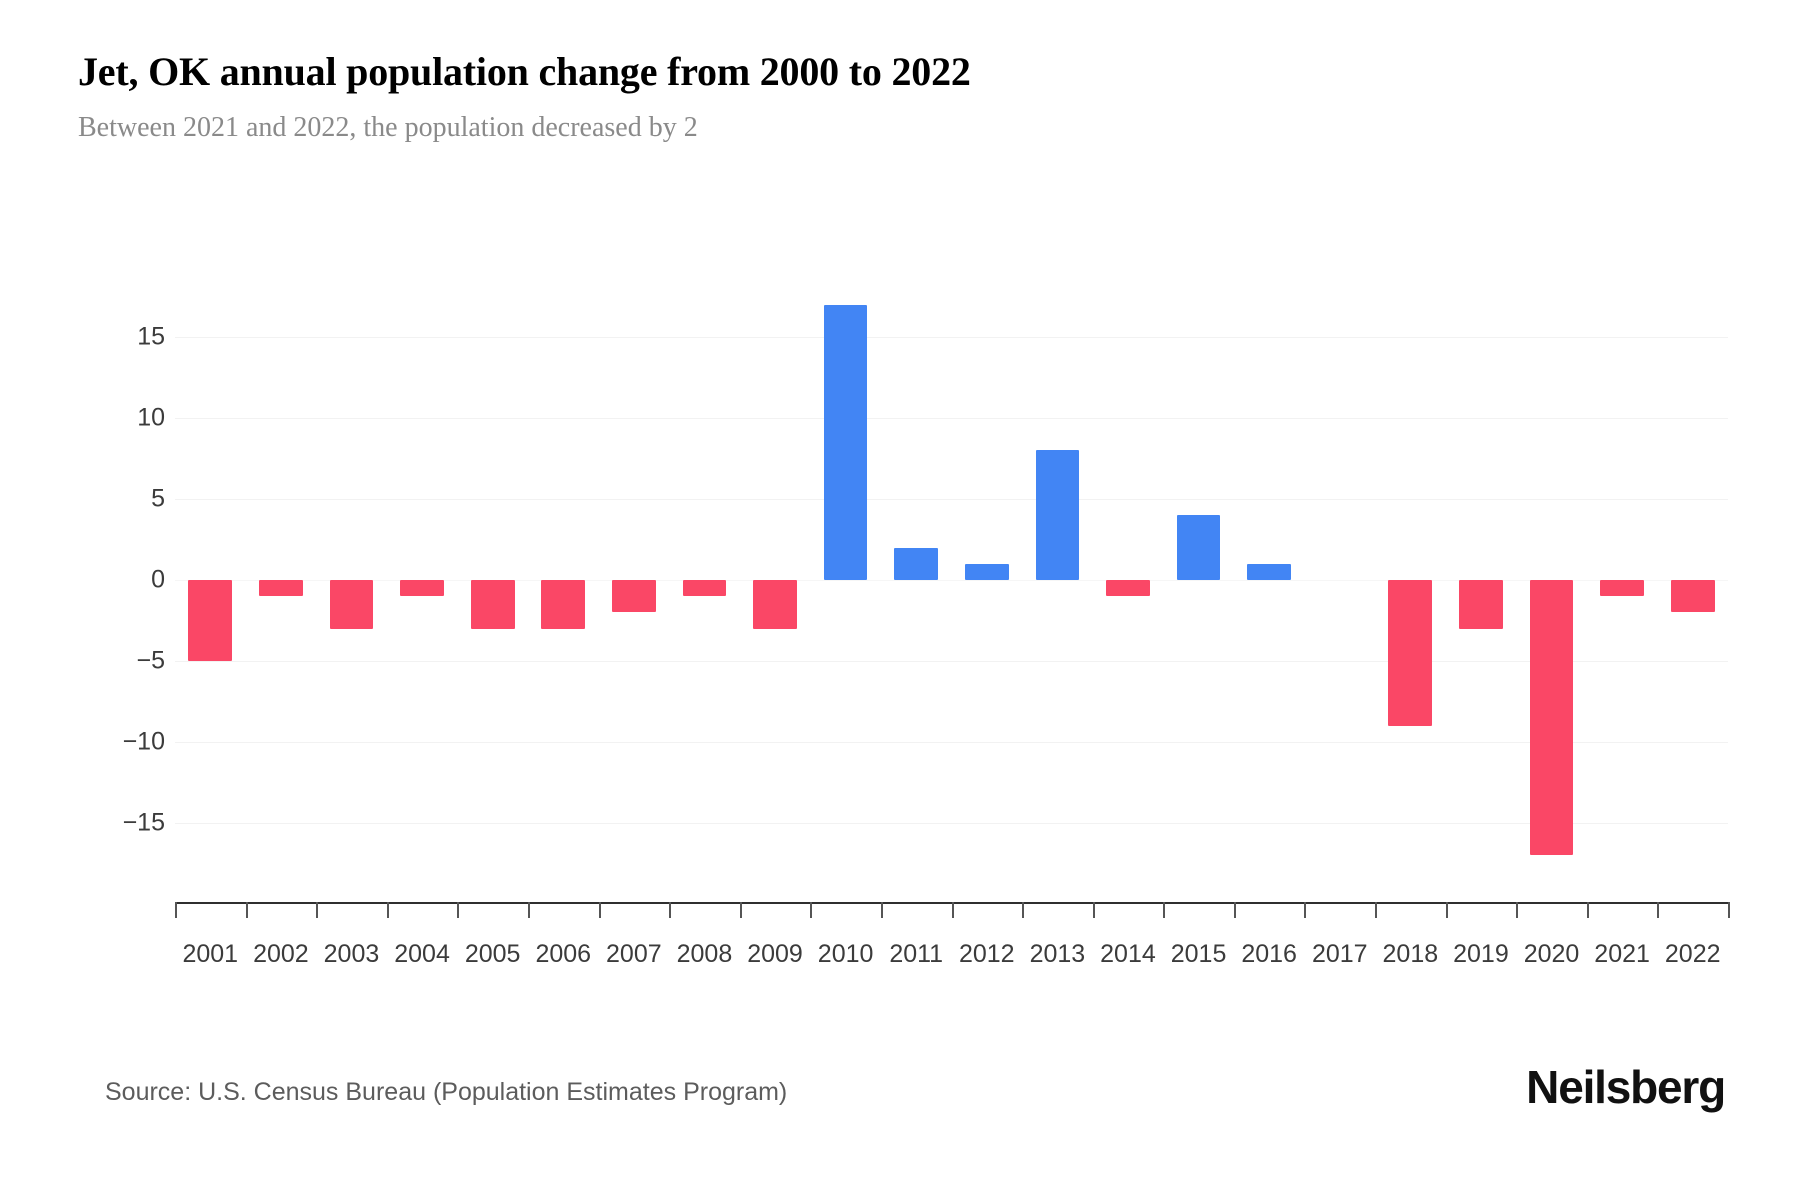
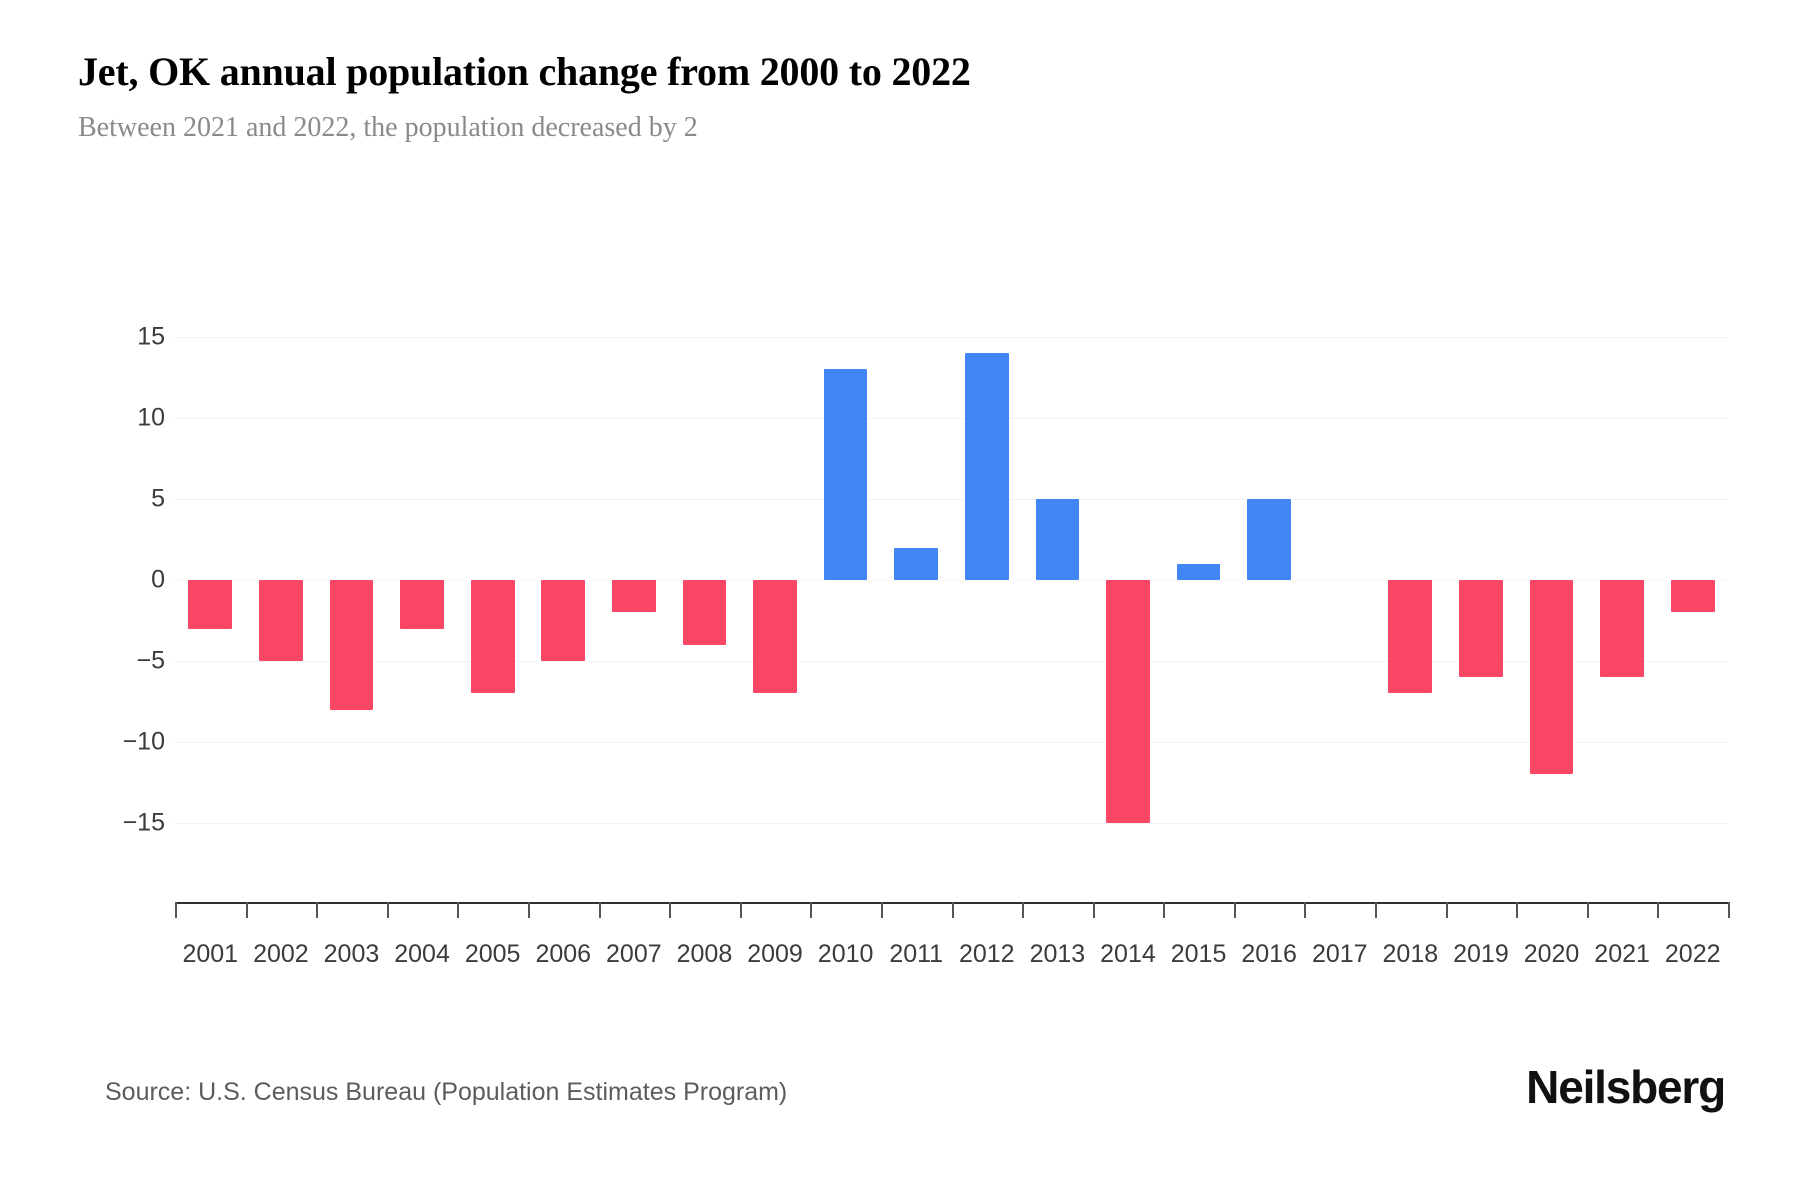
2001: -5 -> -3
2002: -1 -> -5
2003: -3 -> -8
2004: -1 -> -3
2005: -3 -> -7
2006: -3 -> -5
2008: -1 -> -4
2009: -3 -> -7
2010: 17 -> 13
2012: 1 -> 14
2013: 8 -> 5
2014: -1 -> -15
2015: 4 -> 1
2016: 1 -> 5
2018: -9 -> -7
2019: -3 -> -6
2020: -17 -> -12
2021: -1 -> -6
